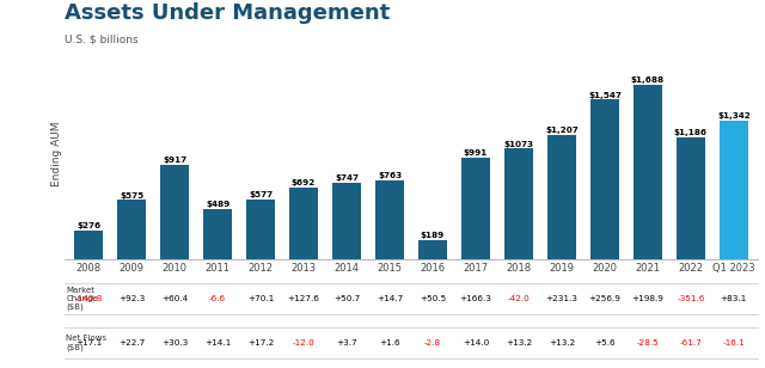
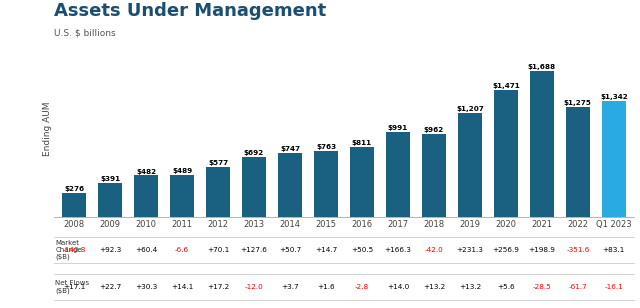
2009: $575 -> $391
2010: $917 -> $482
2016: $189 -> $811
2018: $1073 -> $962
2020: $1,547 -> $1,471
2022: $1,186 -> $1,275
